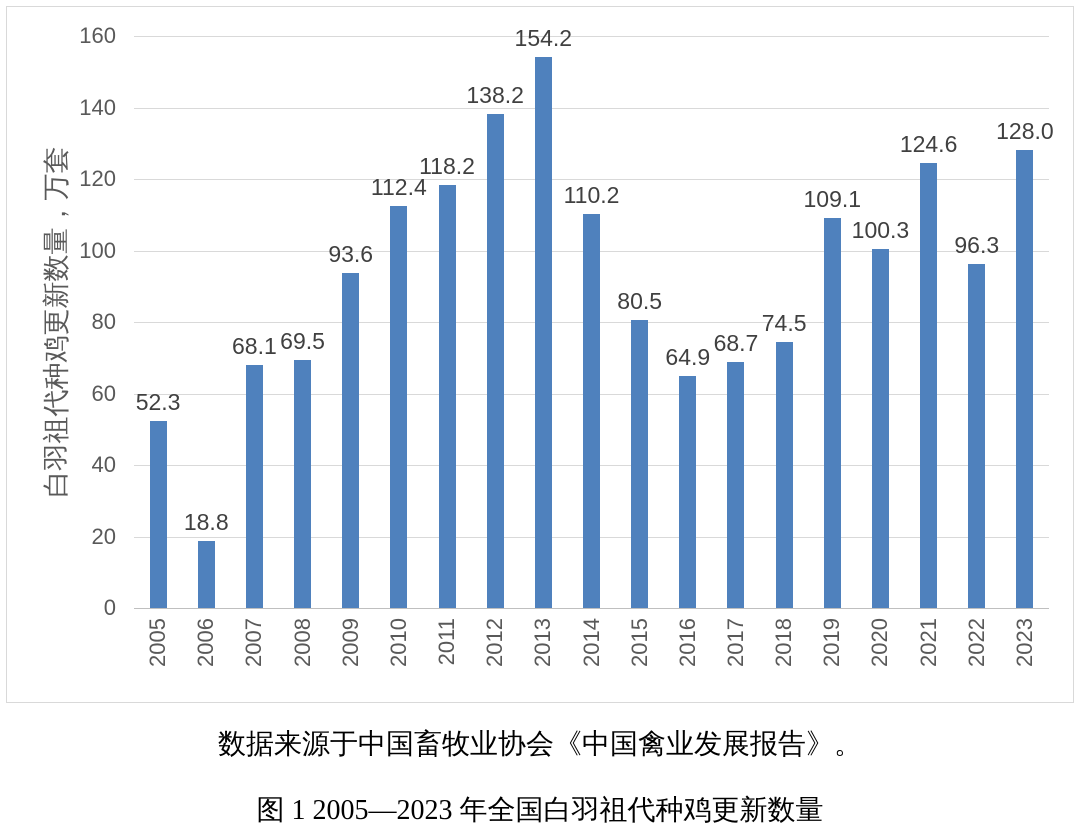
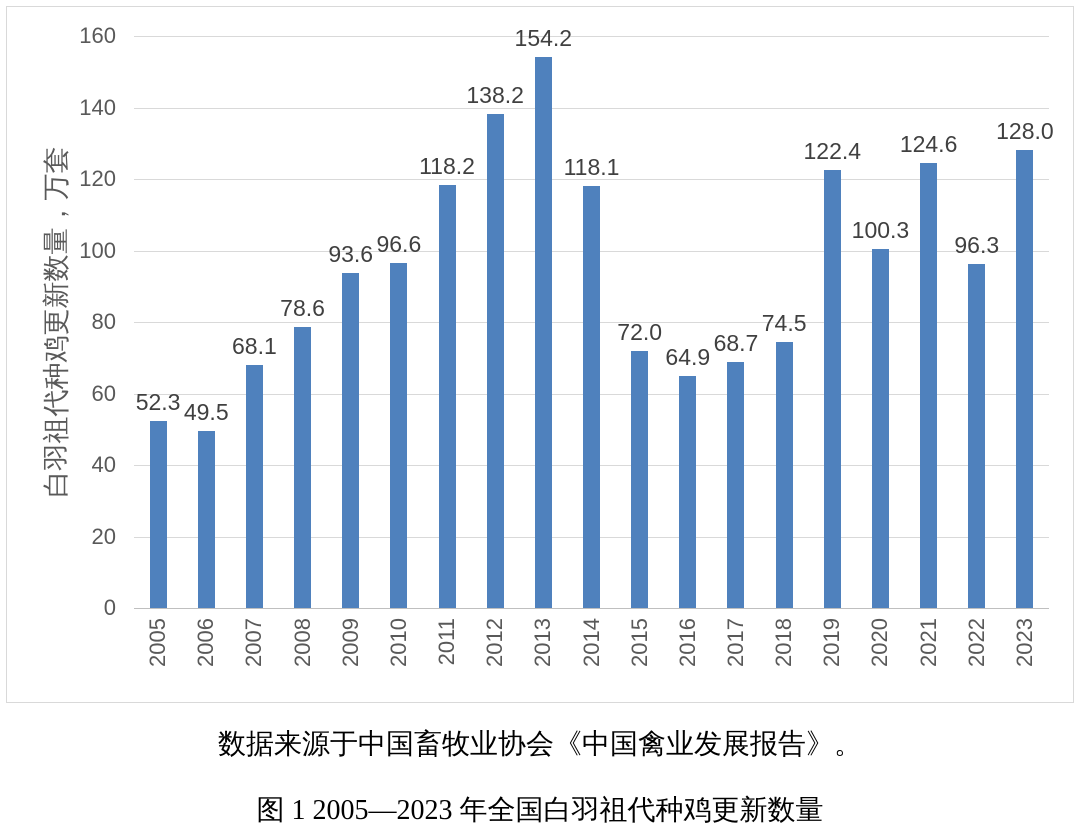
2006: 18.8 -> 49.5
2008: 69.5 -> 78.6
2010: 112.4 -> 96.6
2014: 110.2 -> 118.1
2015: 80.5 -> 72.0
2019: 109.1 -> 122.4
